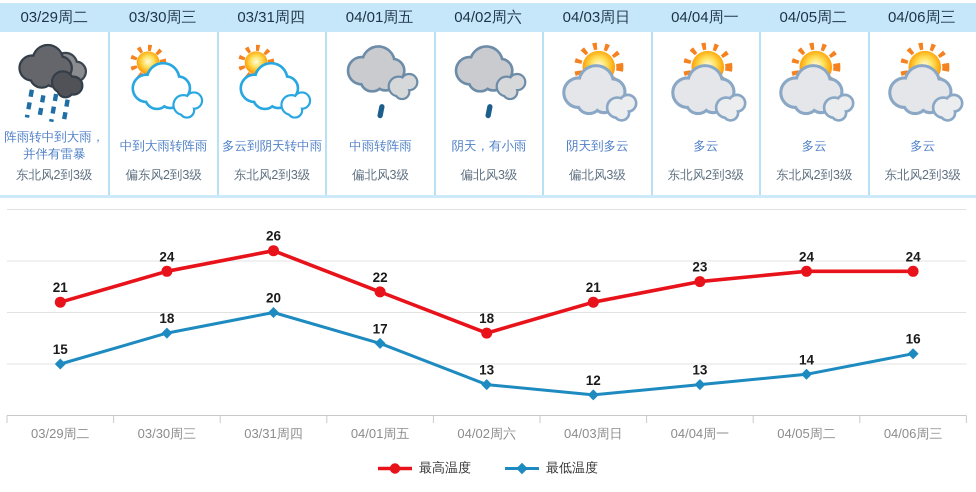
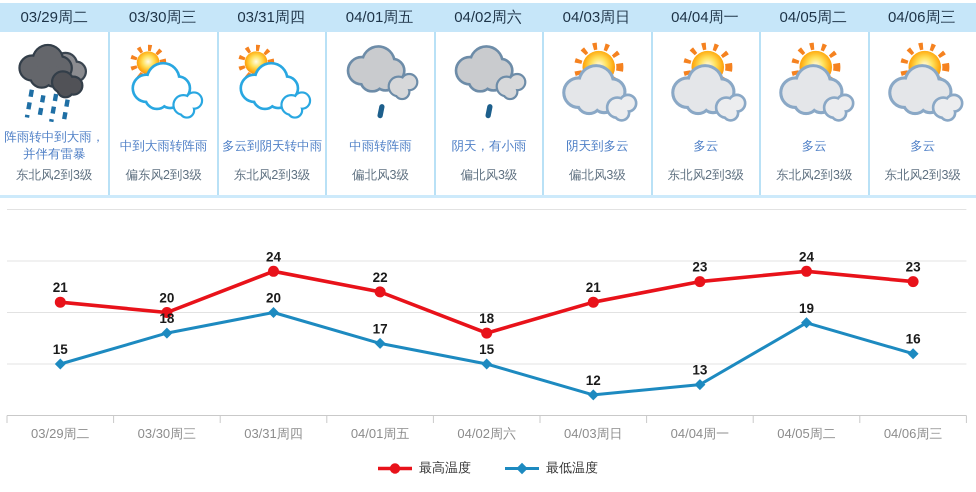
最高温度/03/30周三: 24 -> 20
最高温度/03/31周四: 26 -> 24
最低温度/04/02周六: 13 -> 15
最低温度/04/05周二: 14 -> 19
最高温度/04/06周三: 24 -> 23
